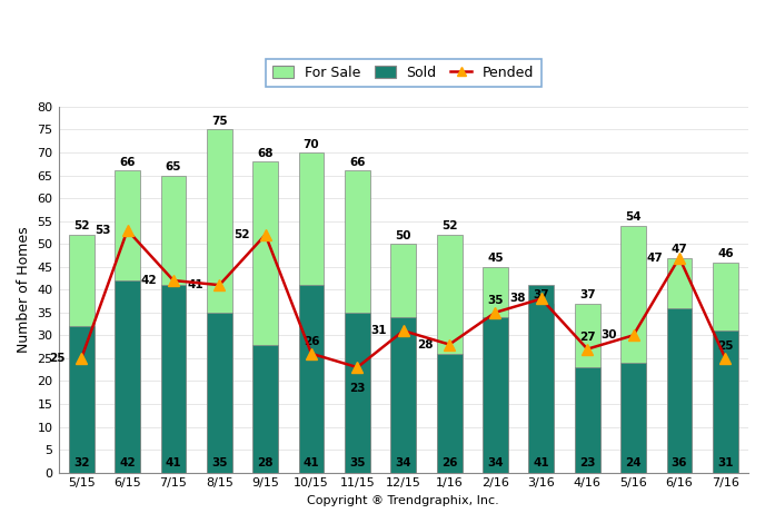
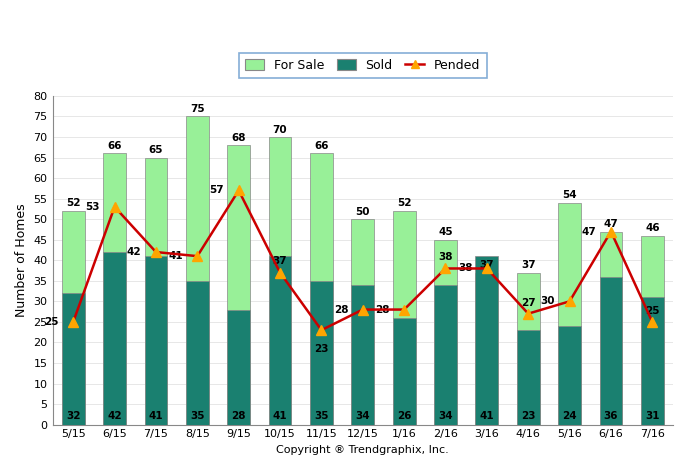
Pended/9/15: 52 -> 57
Pended/10/15: 26 -> 37
Pended/12/15: 31 -> 28
Pended/2/16: 35 -> 38
